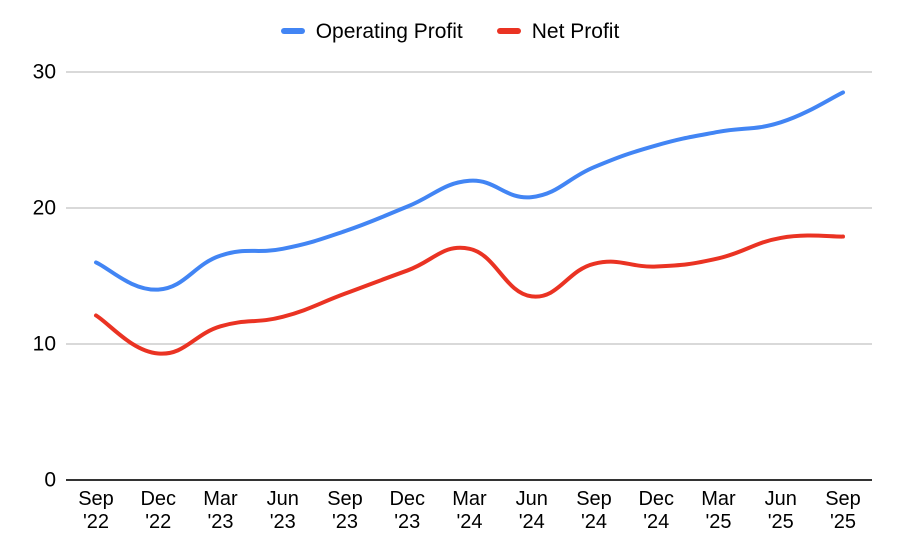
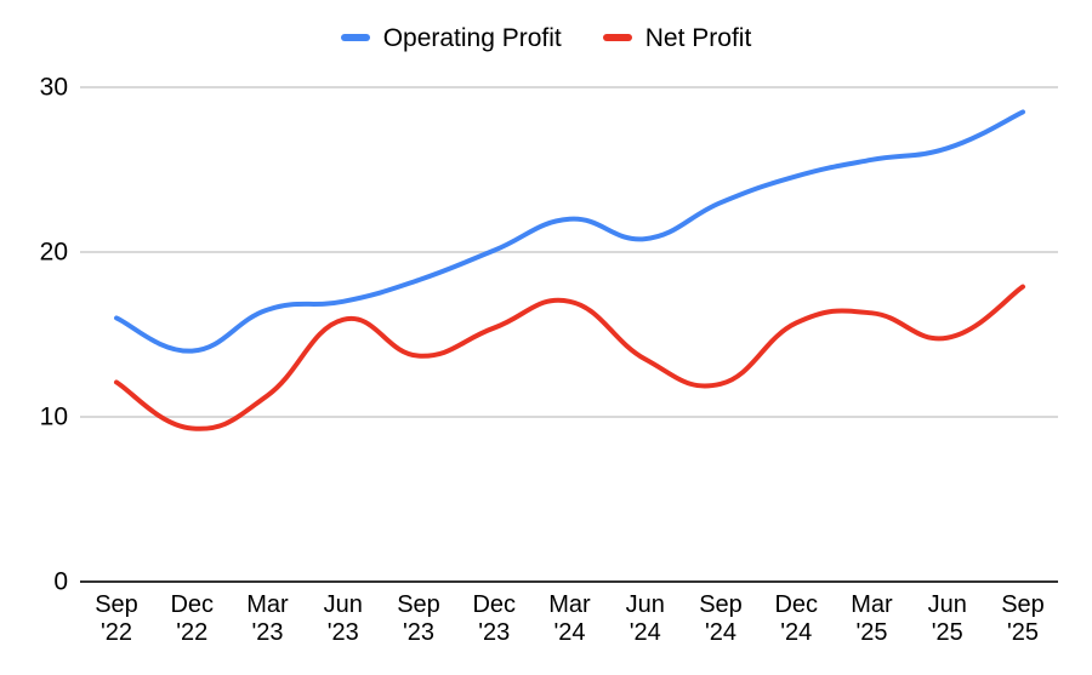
Net Profit/Jun '23: 12.0 -> 15.9
Net Profit/Sep '24: 15.9 -> 12.0
Net Profit/Jun '25: 17.8 -> 14.8
